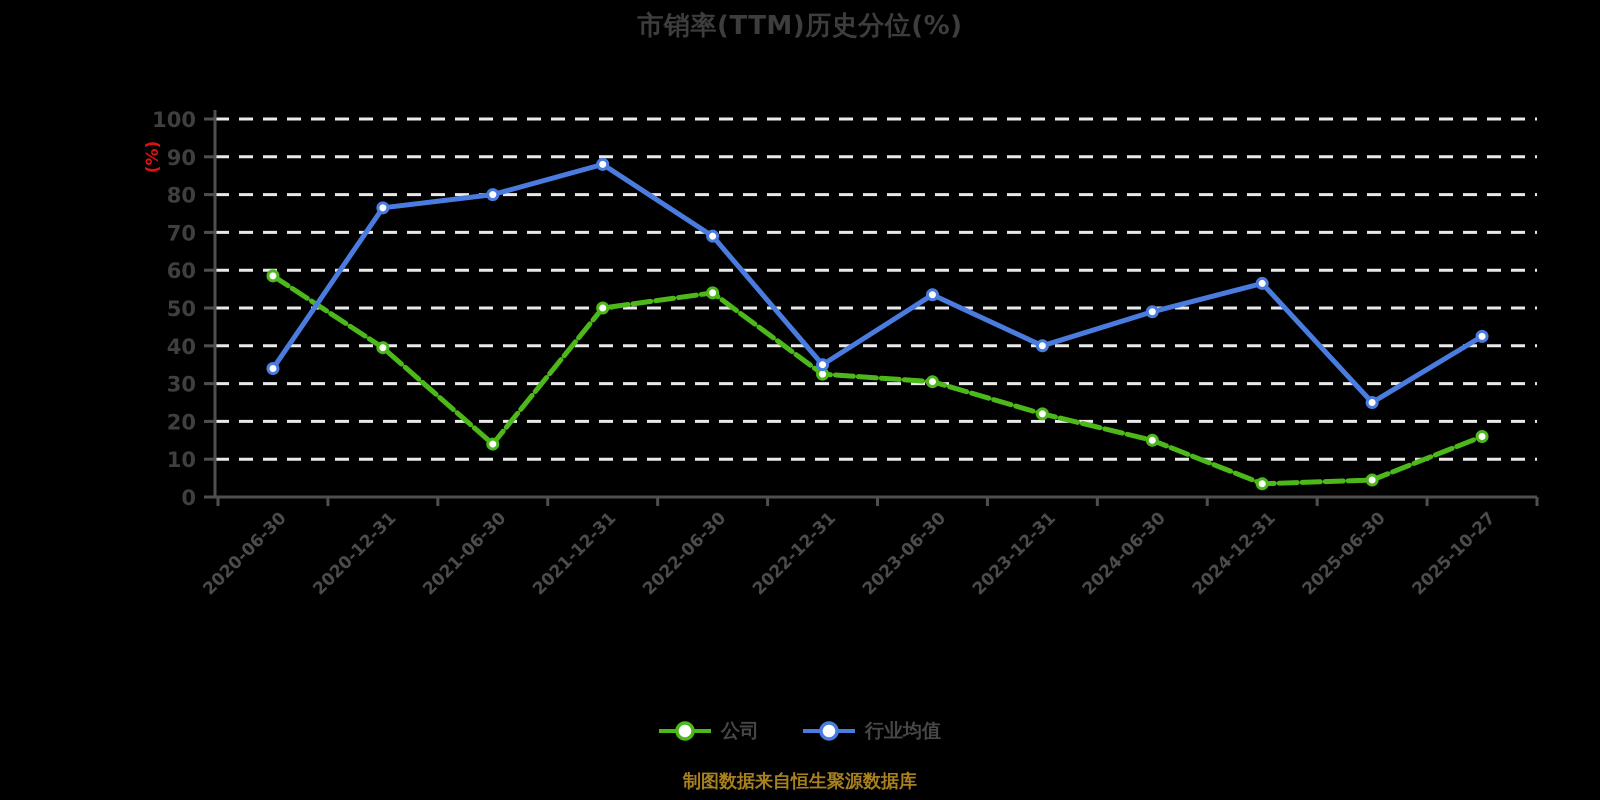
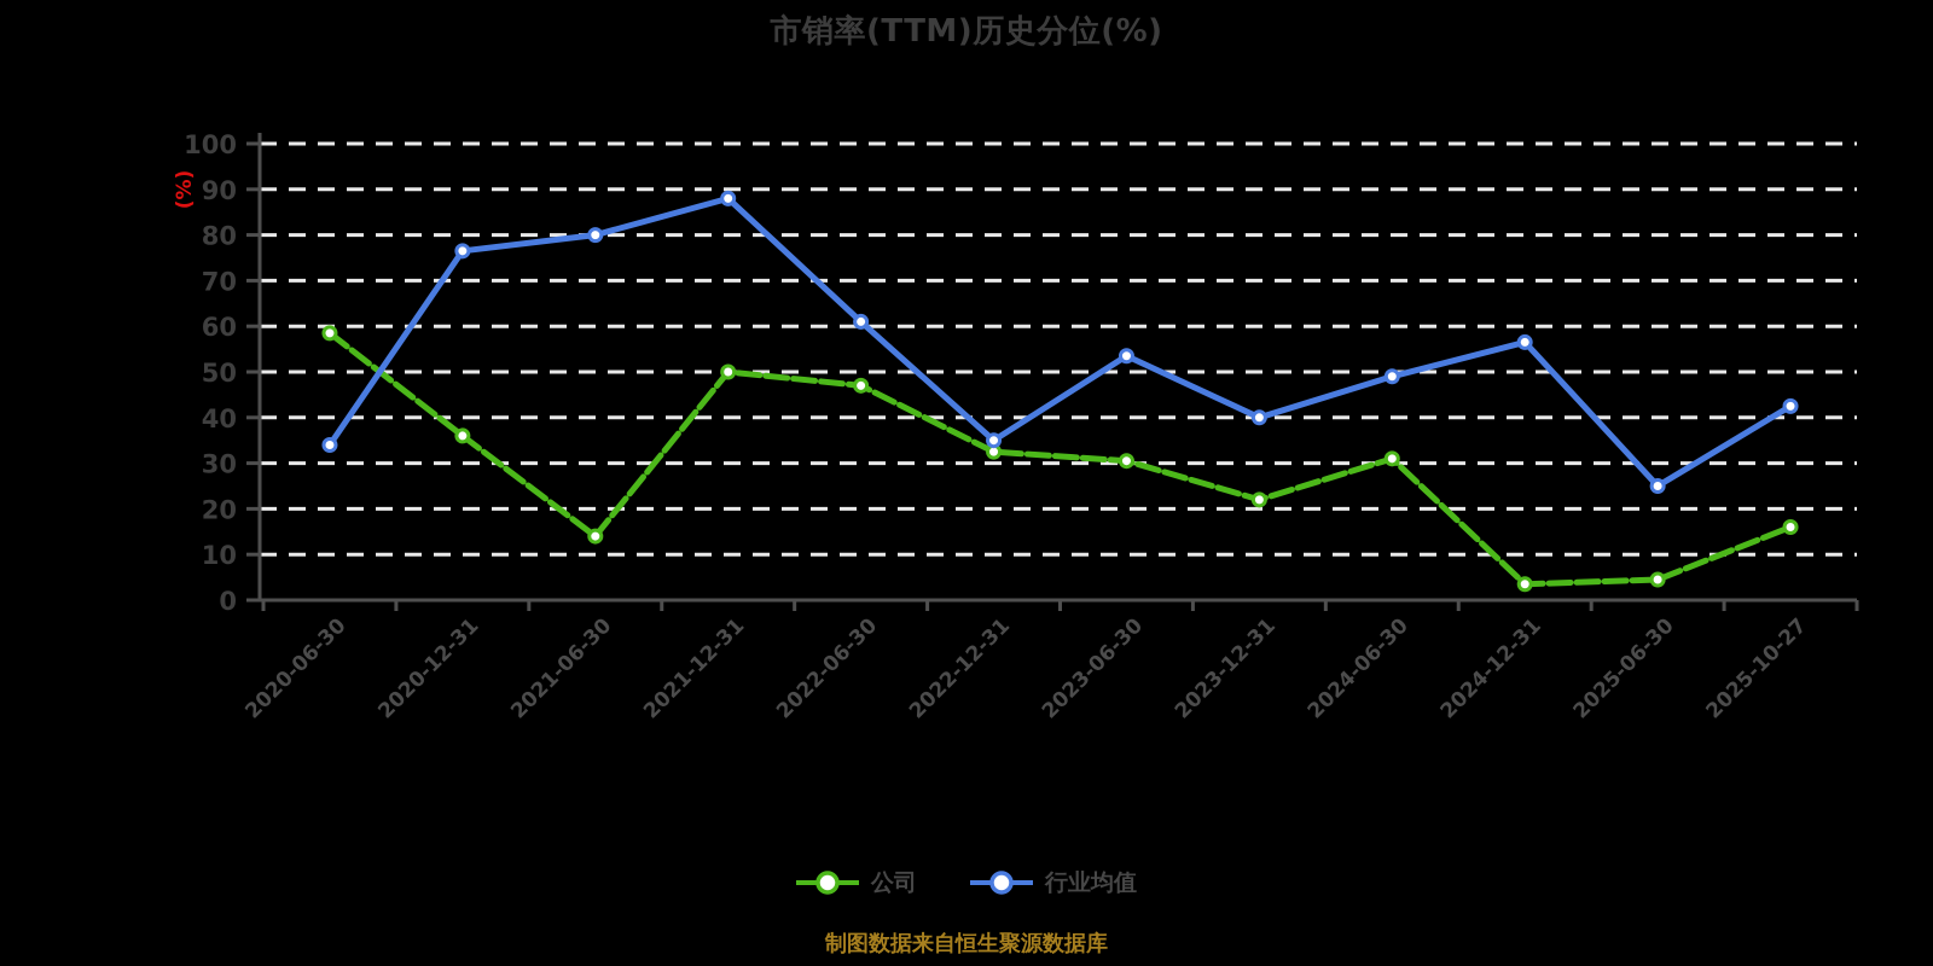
公司/2020-12-31: 40 -> 36
公司/2022-06-30: 54 -> 47
行业均值/2022-06-30: 69 -> 61
公司/2024-06-30: 15 -> 31
